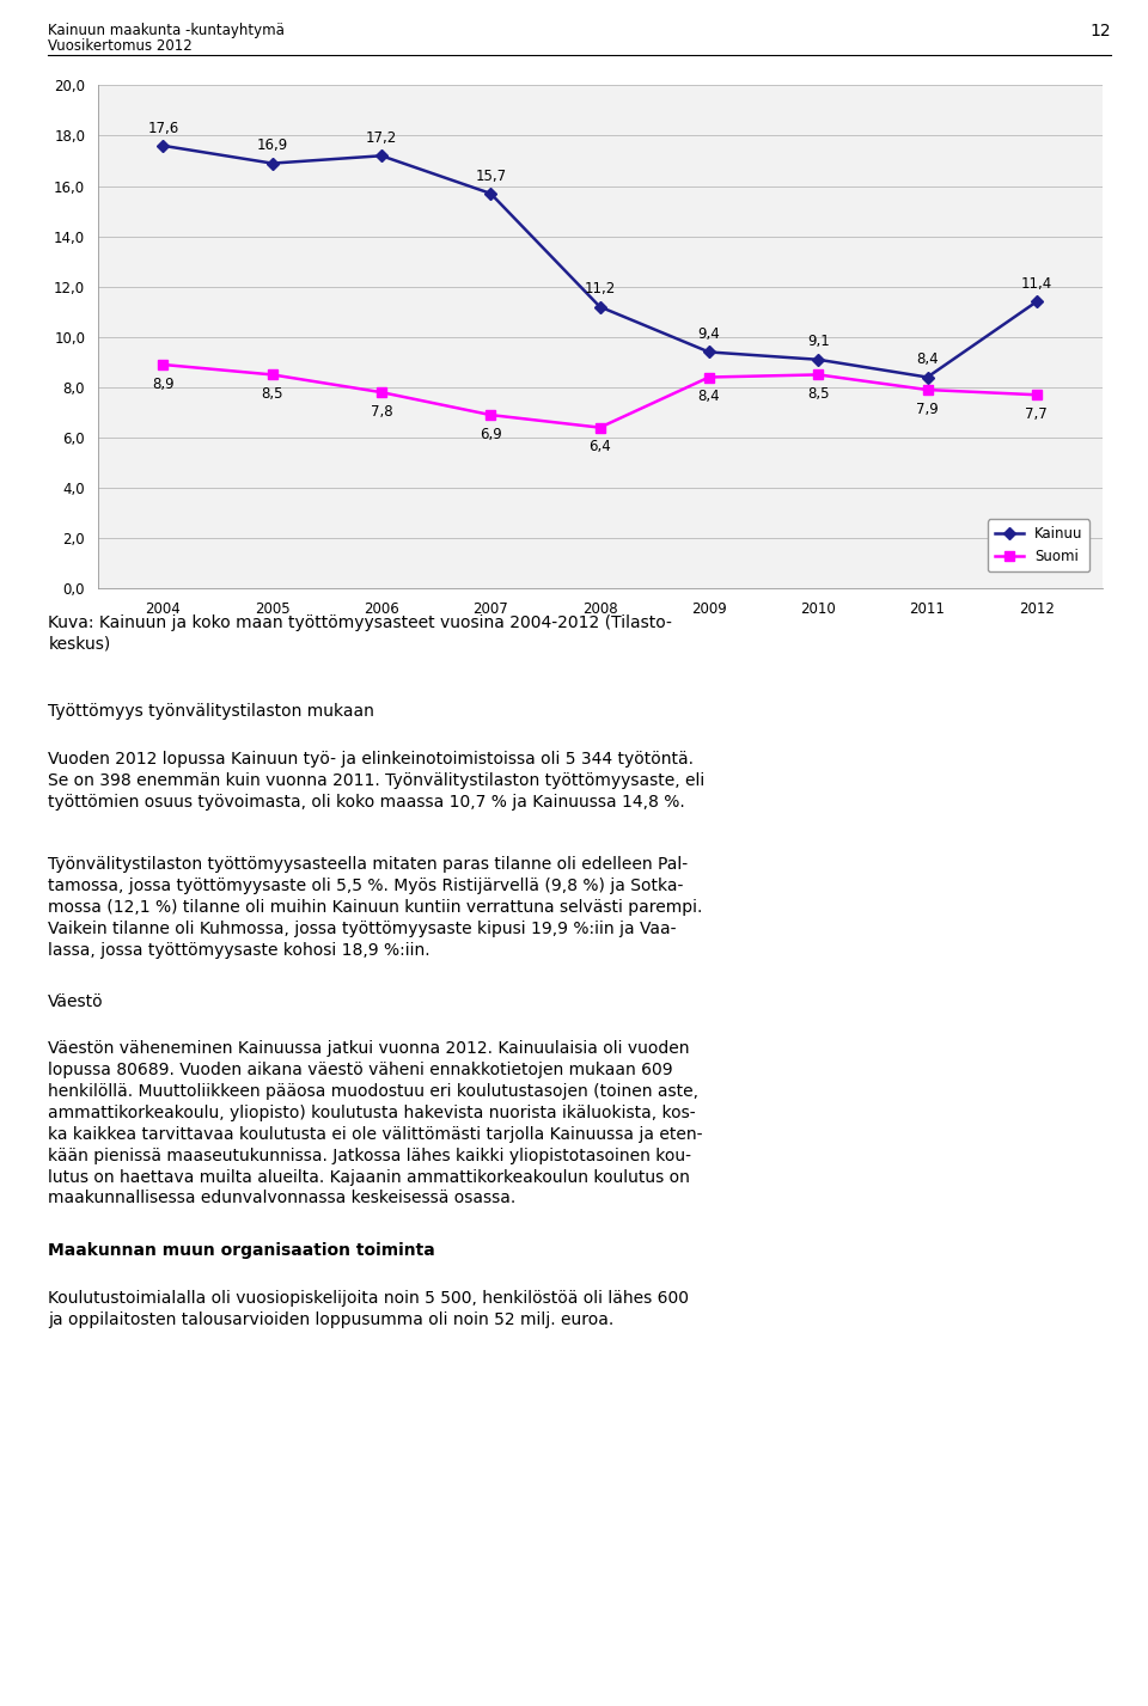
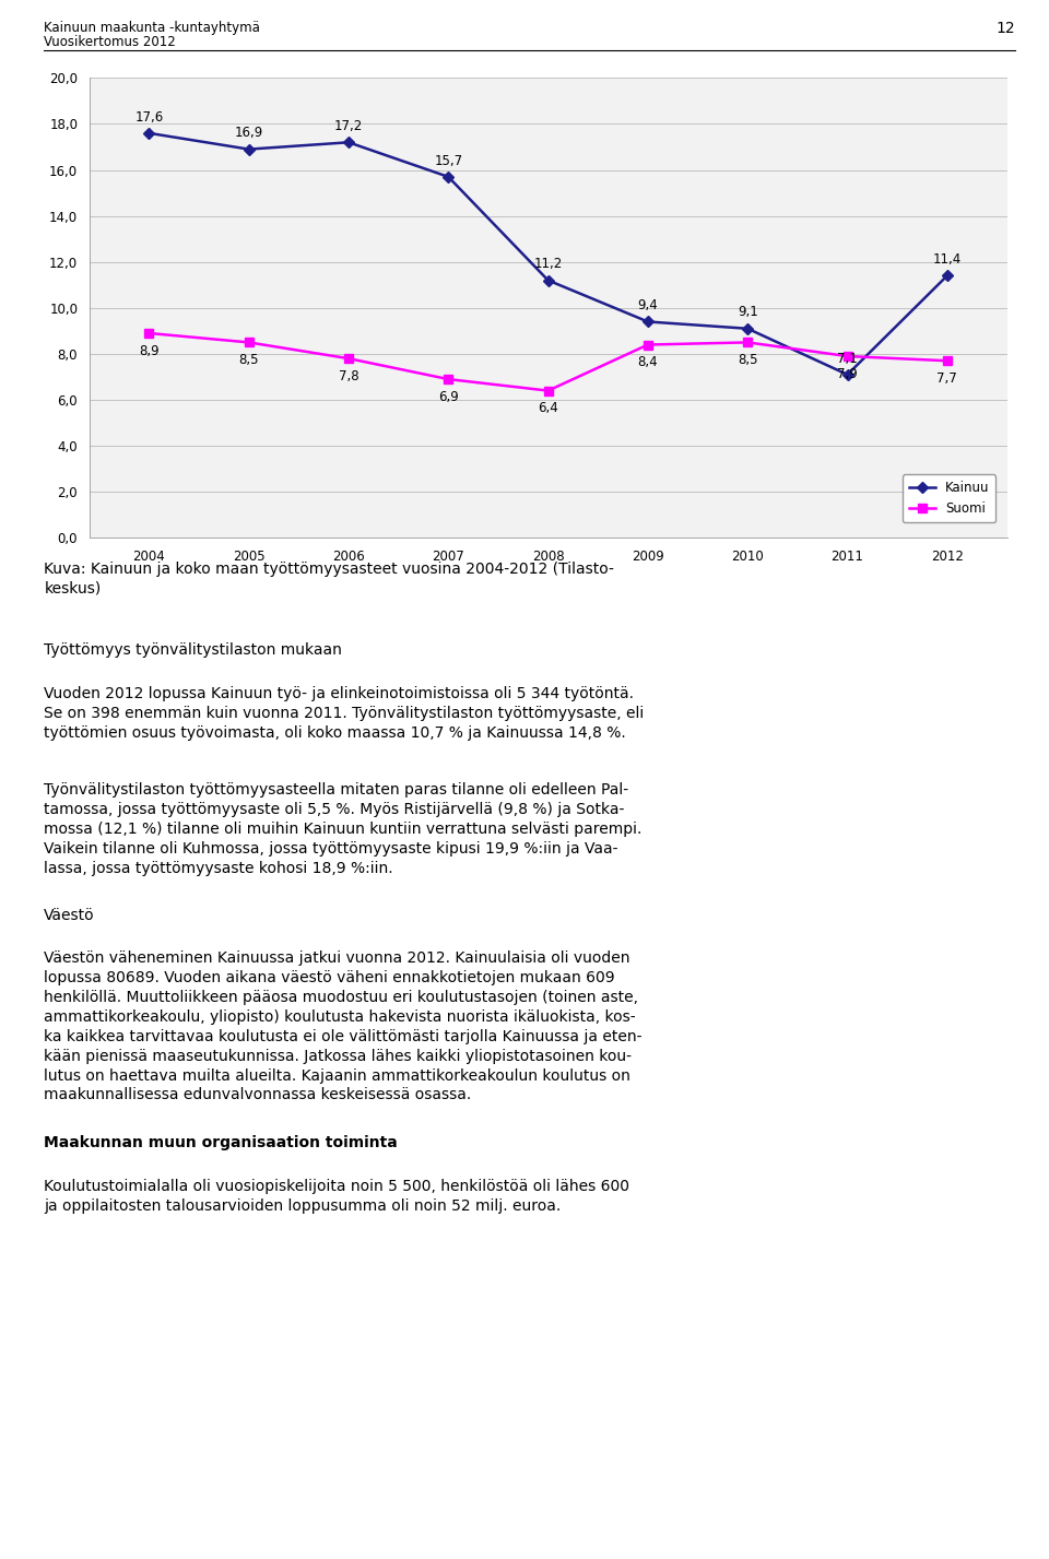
Kainuu/2011: 8,4 -> 7,1
